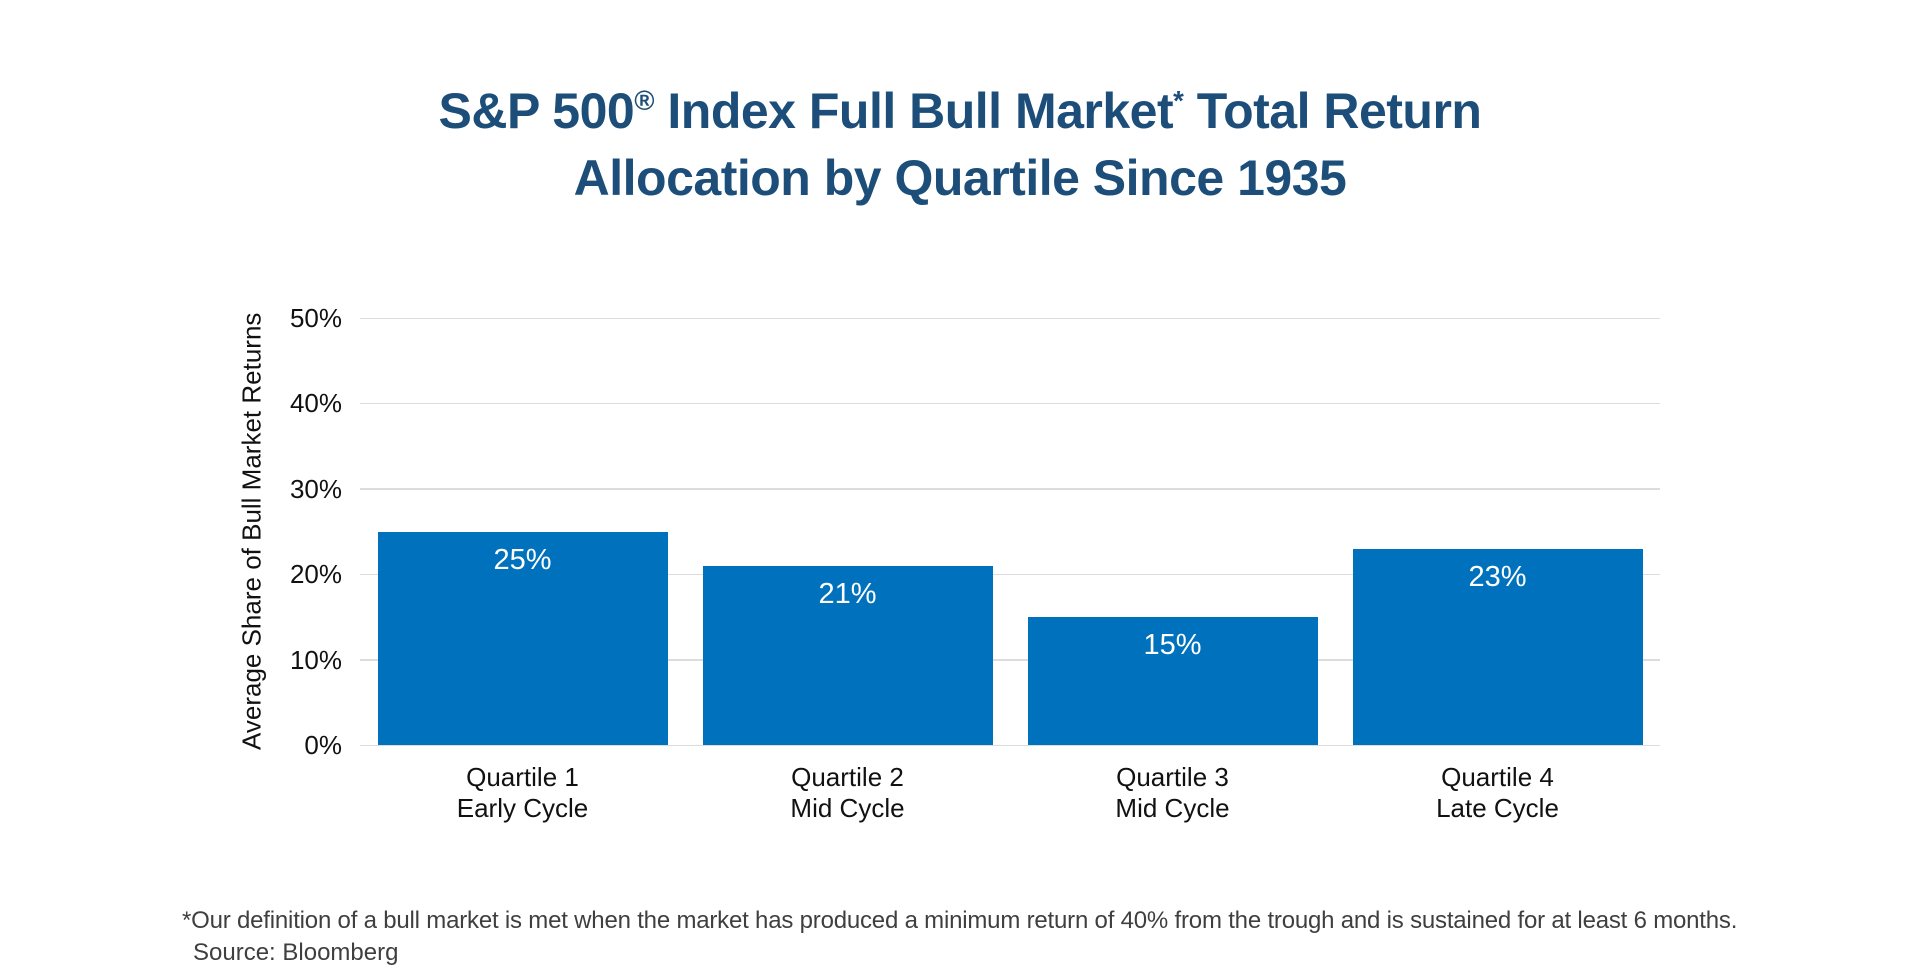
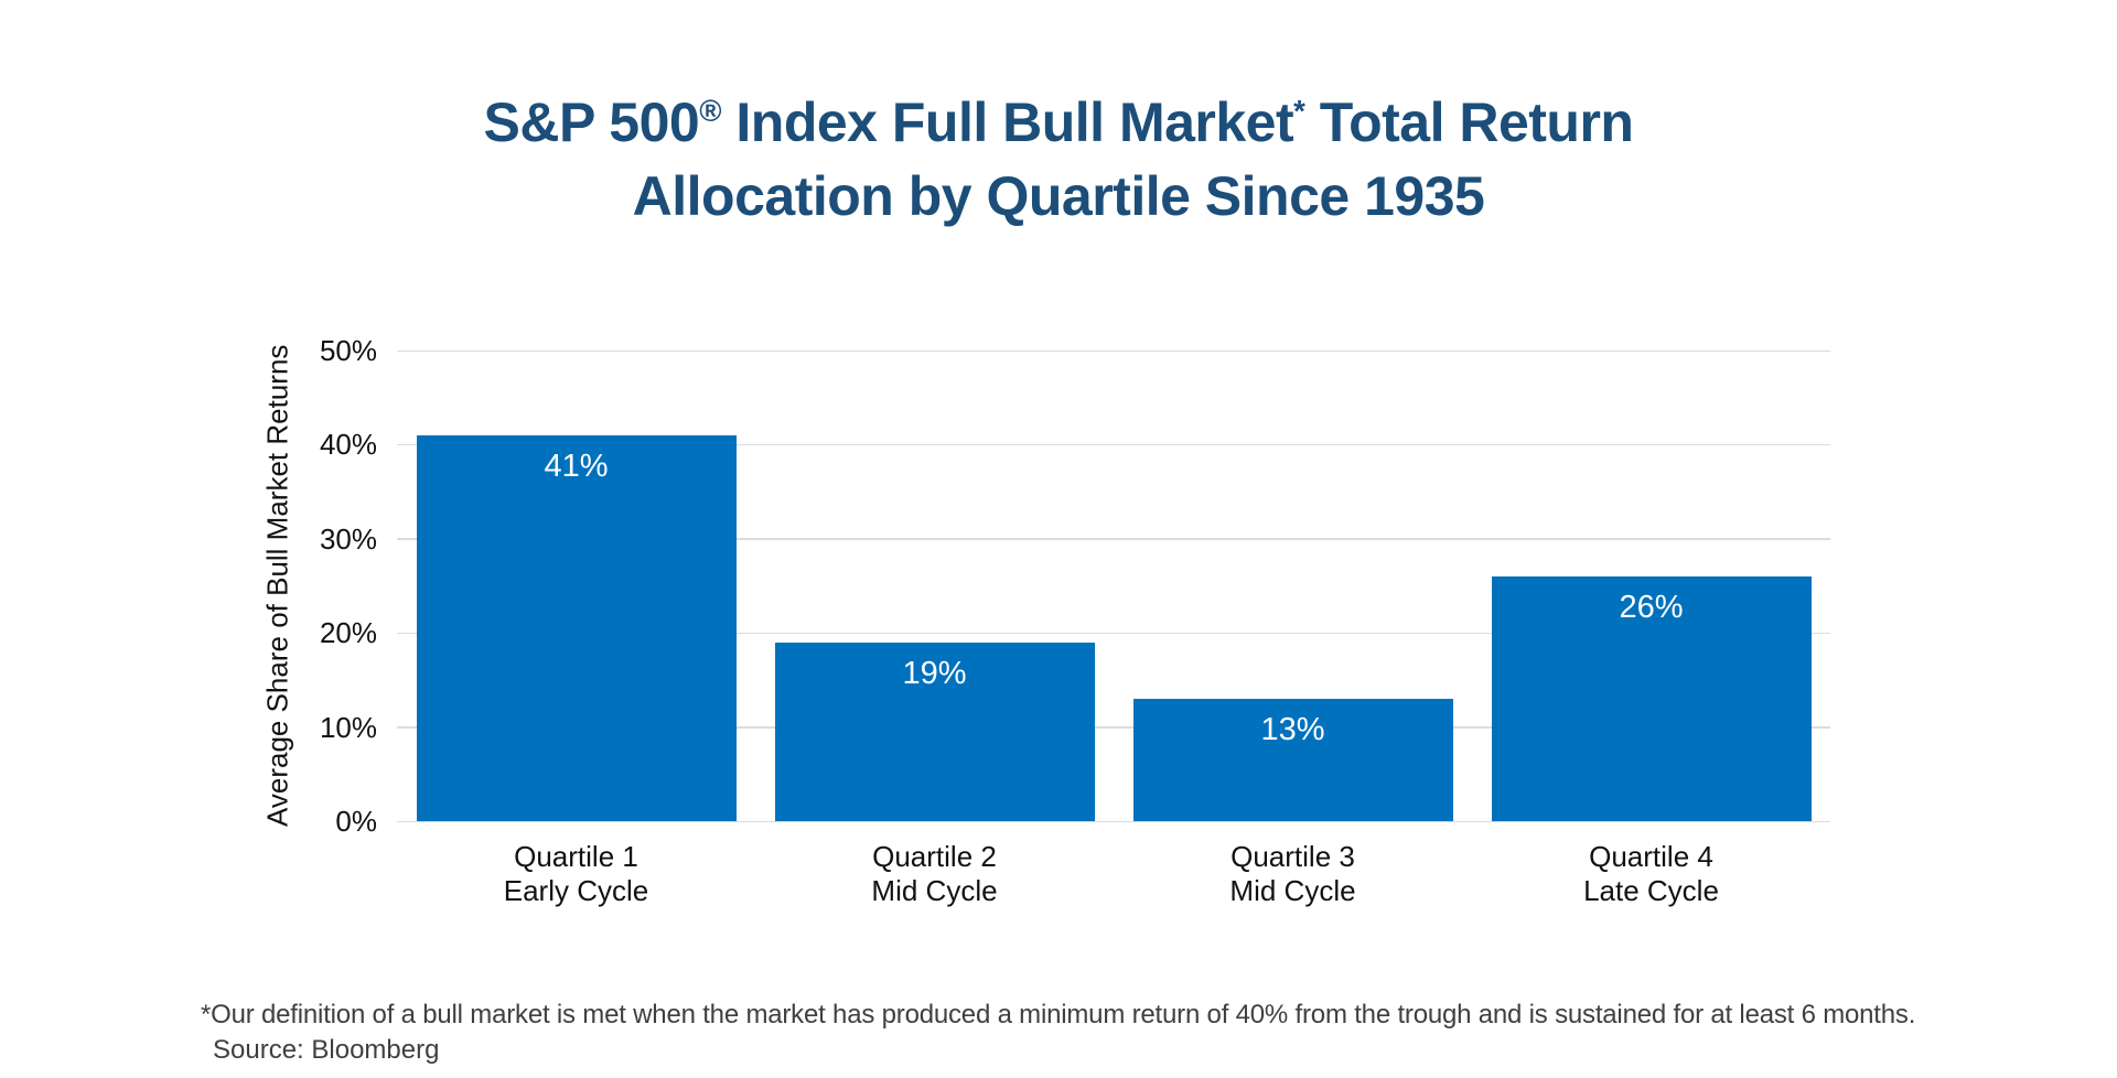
Quartile 1: 25% -> 41%
Quartile 2: 21% -> 19%
Quartile 3: 15% -> 13%
Quartile 4: 23% -> 26%
